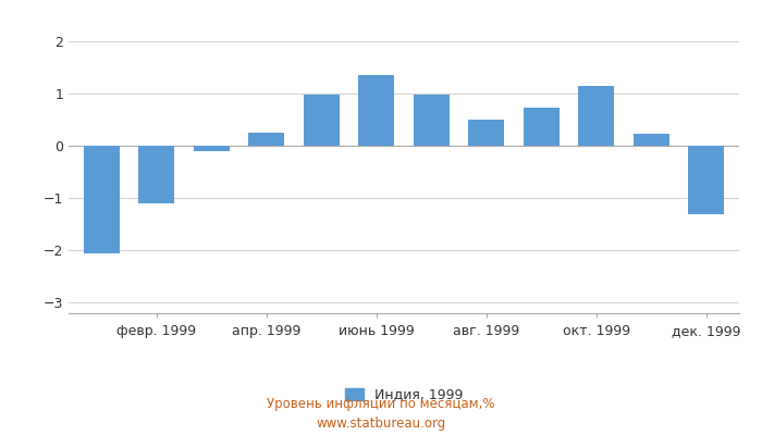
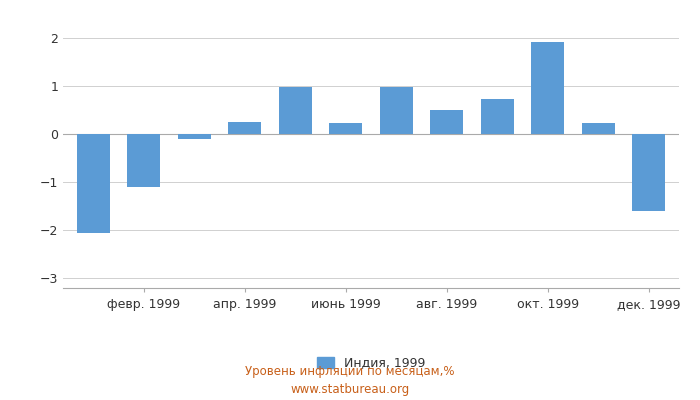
июнь 1999: 1.35 -> 0.22
окт. 1999: 1.15 -> 1.90
дек. 1999: -1.30 -> -1.60
